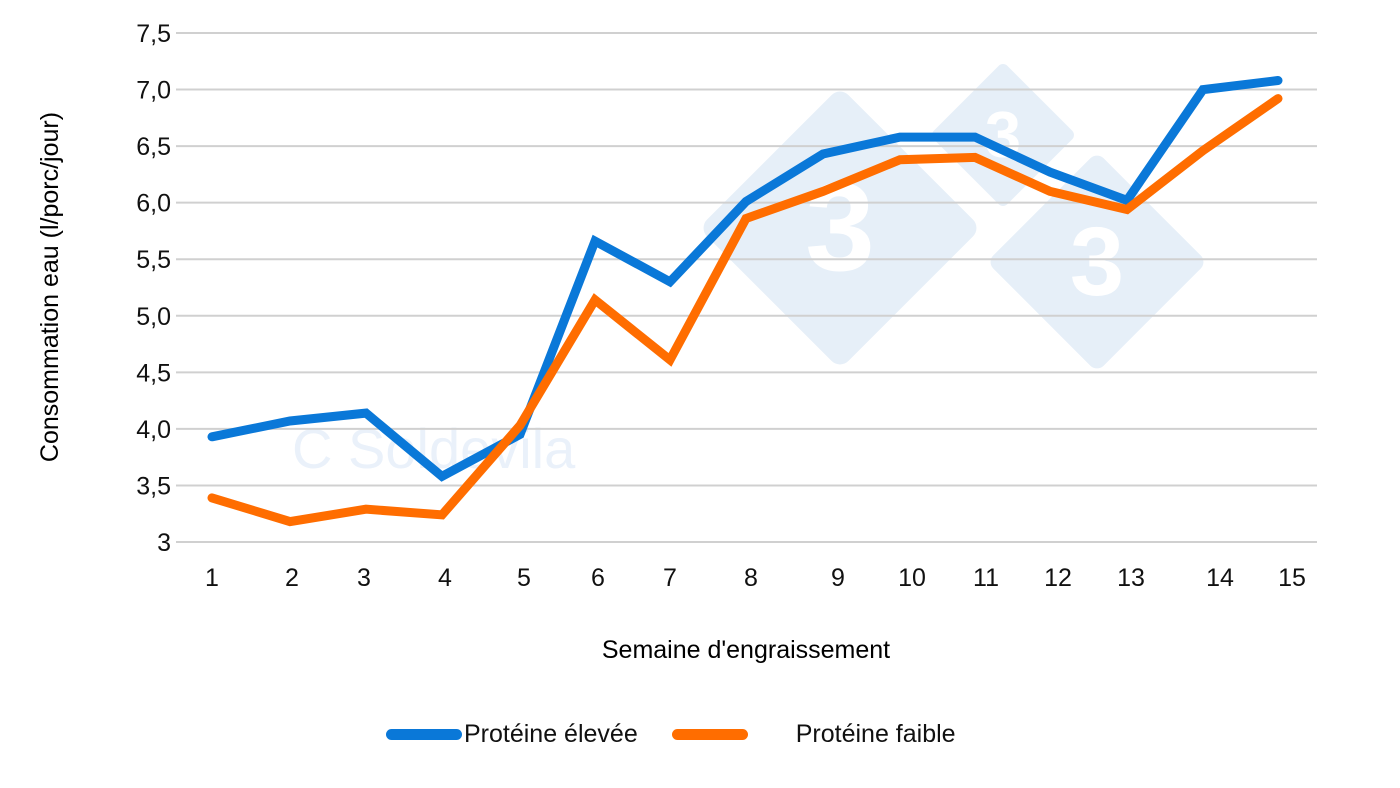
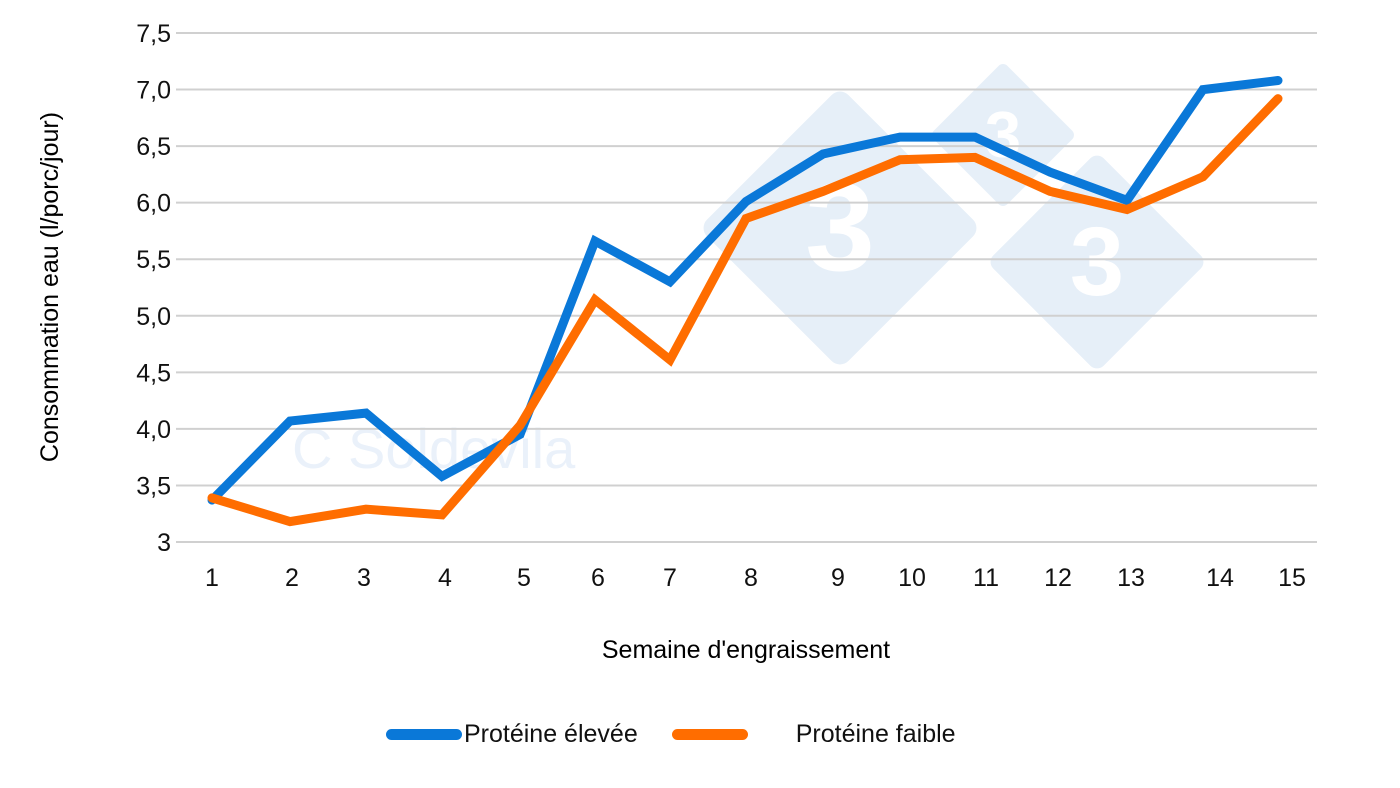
Protéine élevée/1: 3,93 -> 3,37
Protéine faible/14: 6,46 -> 6,23
